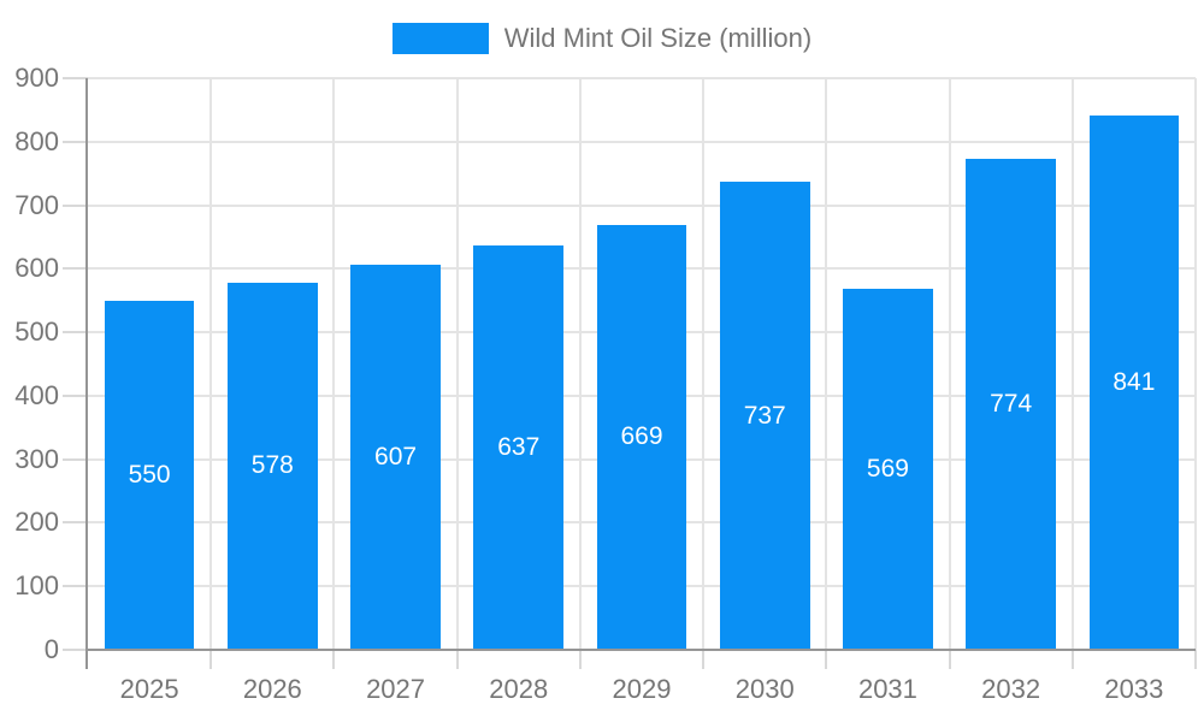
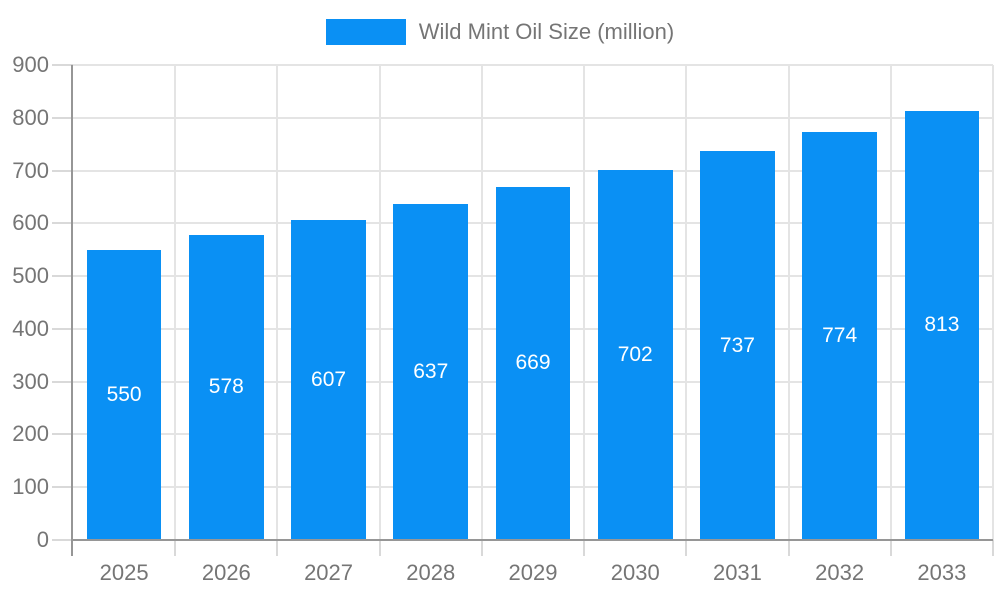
2030: 737 -> 702
2031: 569 -> 737
2033: 841 -> 813
